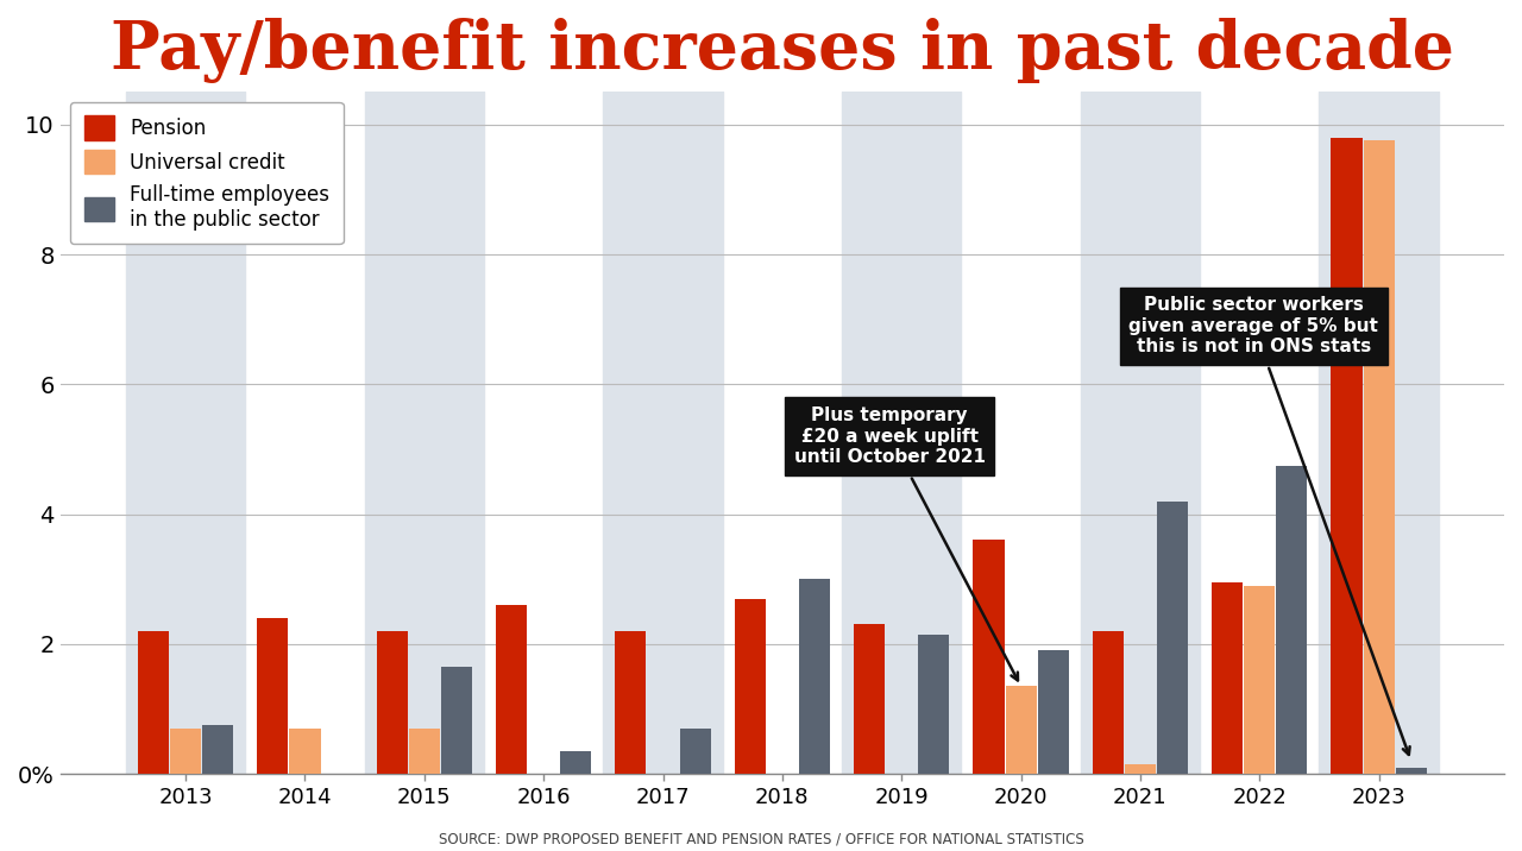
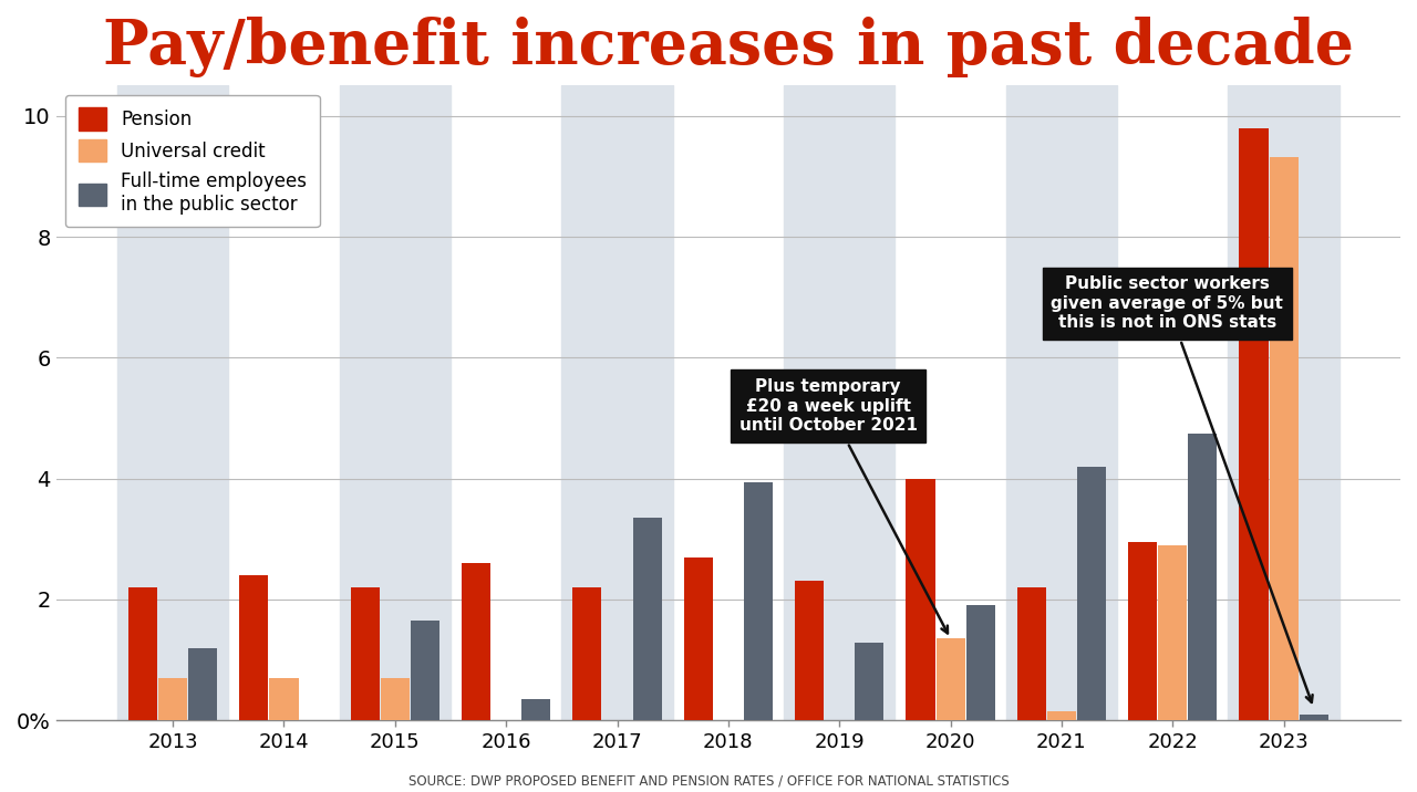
Full-time employees in the public sector/2013: 0.75 -> 1.20
Full-time employees in the public sector/2017: 0.70 -> 3.36
Full-time employees in the public sector/2018: 3.00 -> 3.94
Full-time employees in the public sector/2019: 2.15 -> 1.28
Pension/2020: 3.60 -> 4.00
Universal credit/2023: 9.75 -> 9.32
